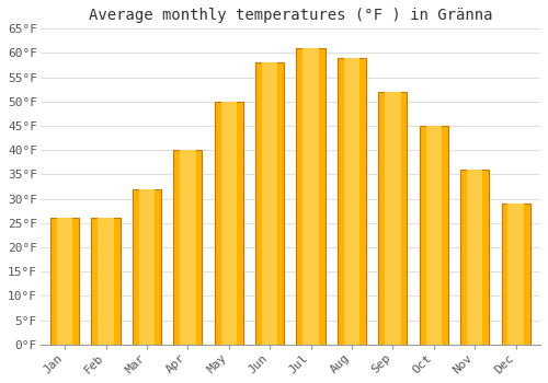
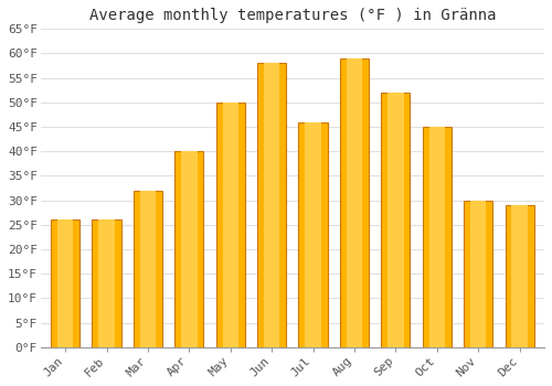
Jul: 61°F -> 46°F
Nov: 36°F -> 30°F
